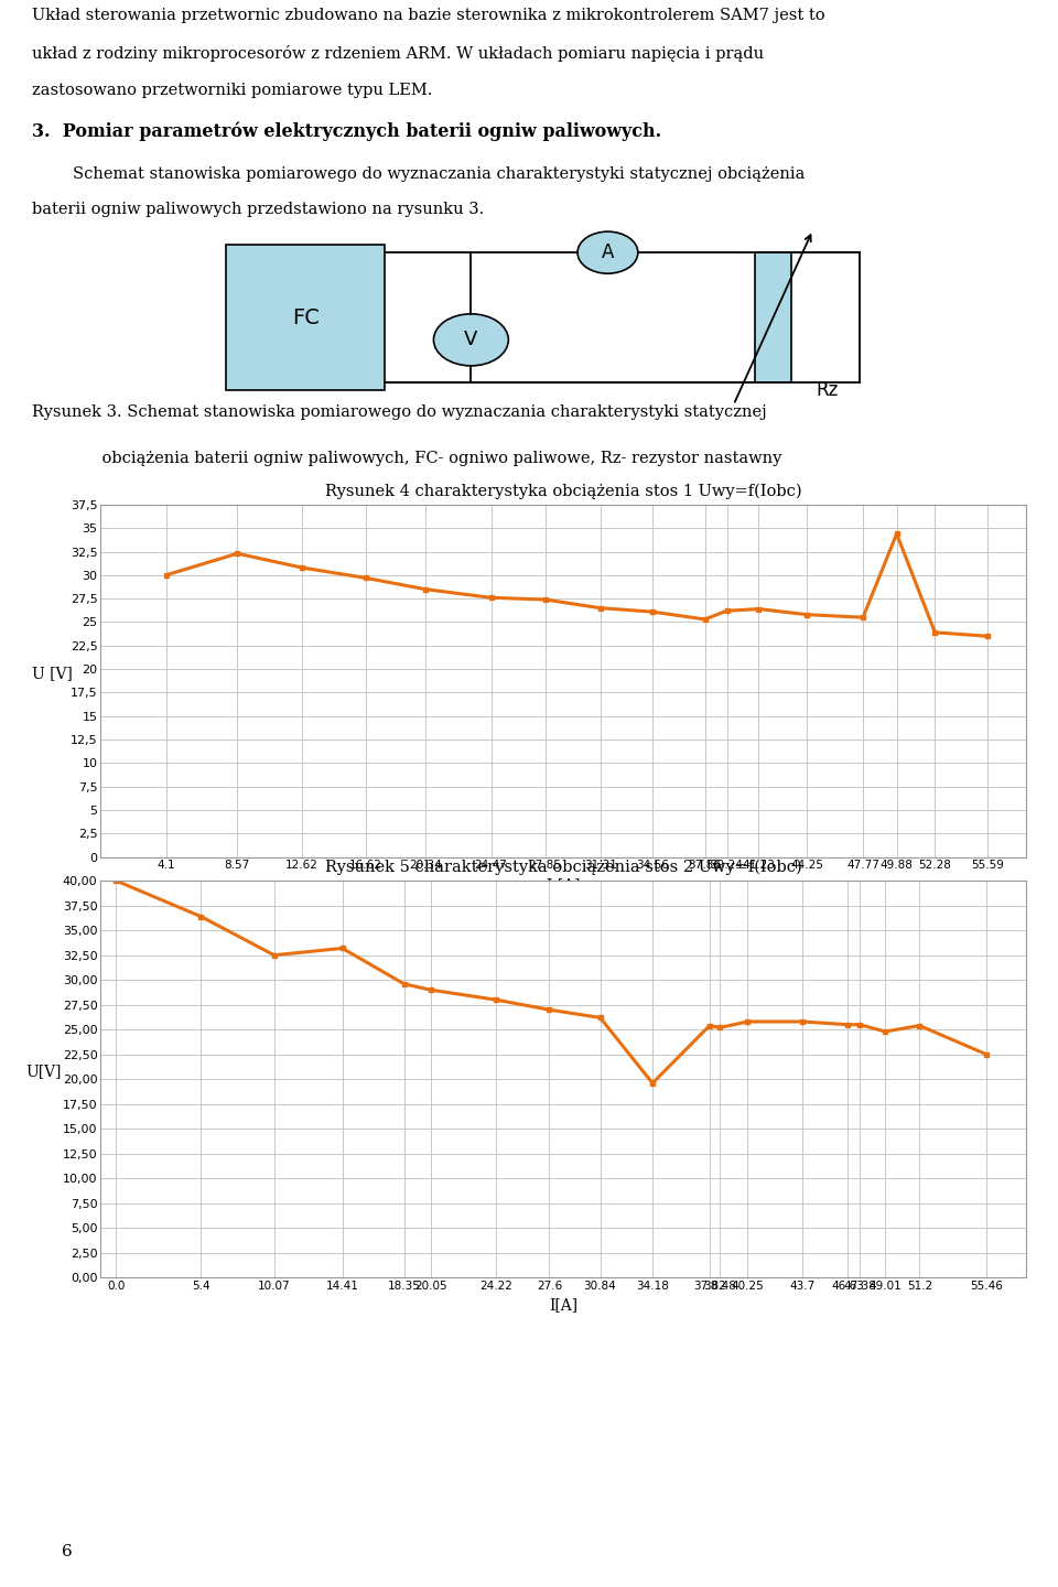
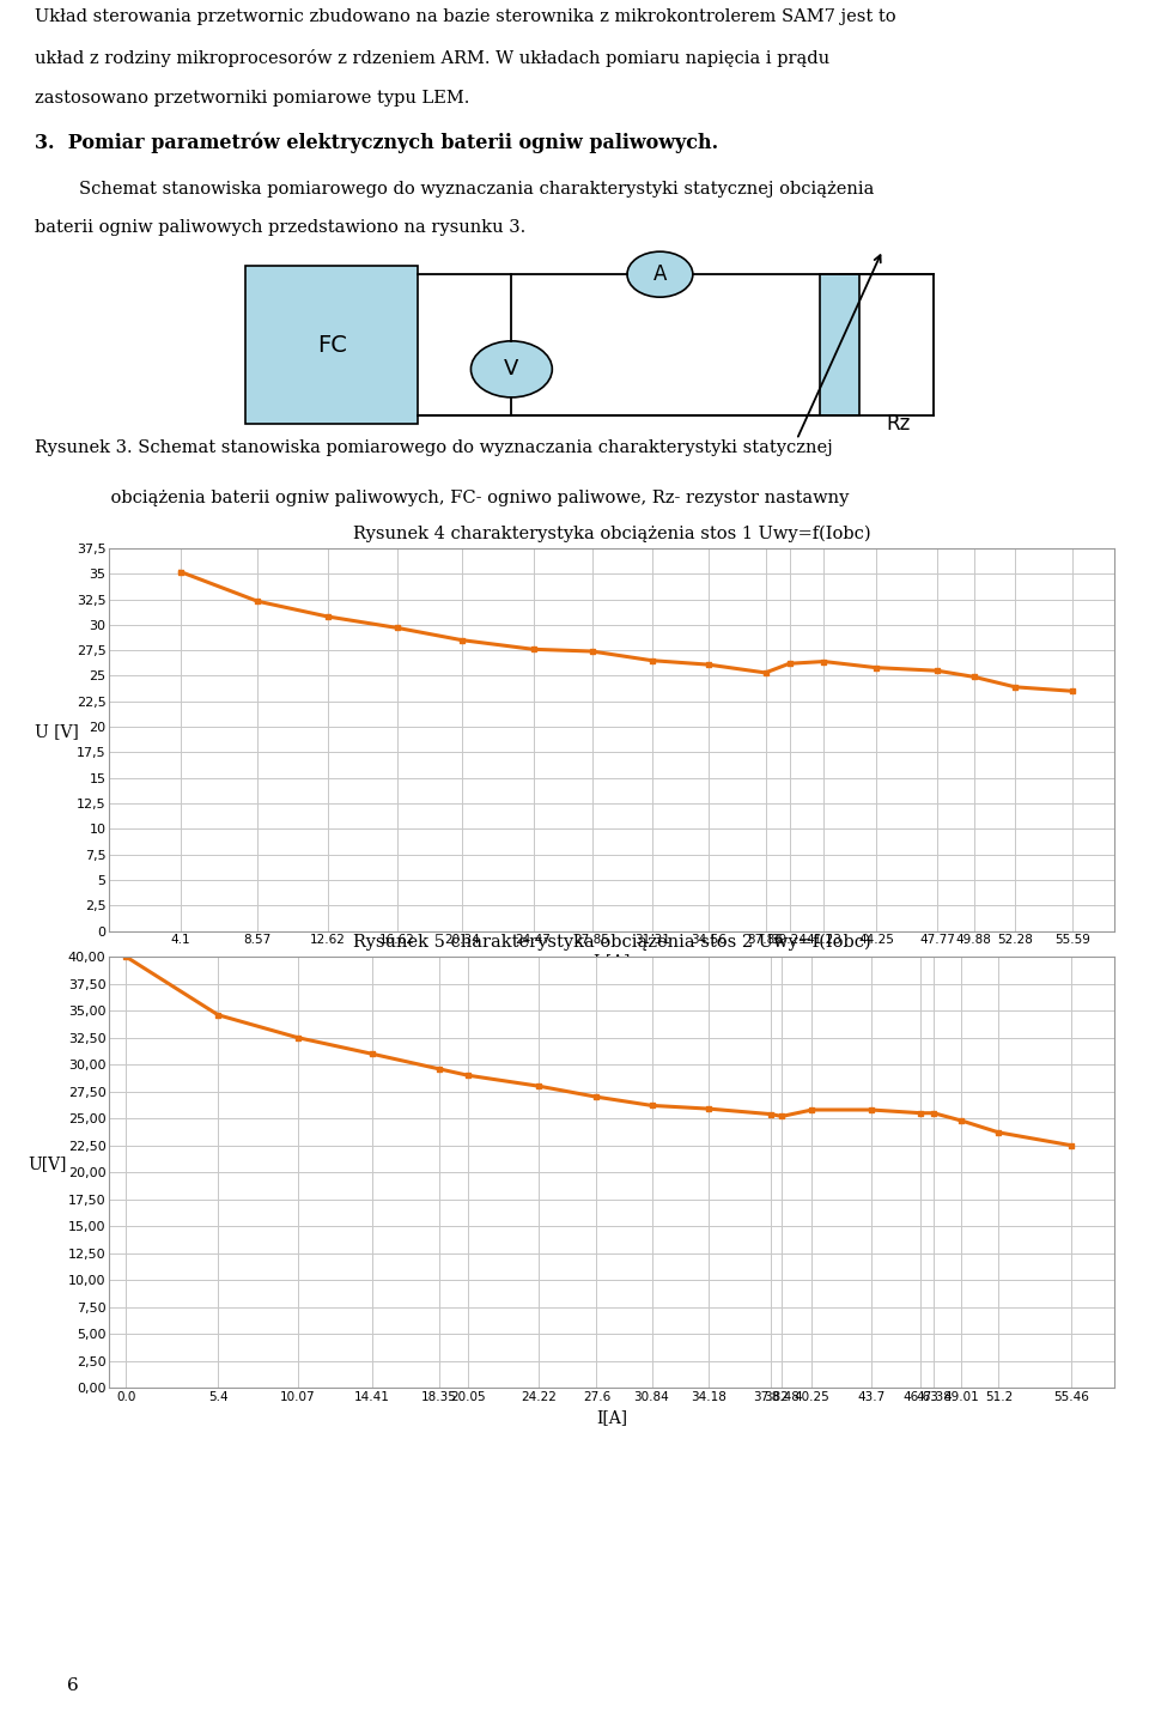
Rysunek 4 charakterystyka obciążenia stos 1 Uwy=f(Iobc)/4.1: 30,0 -> 35,2
Rysunek 4 charakterystyka obciążenia stos 1 Uwy=f(Iobc)/49.88: 34,4 -> 24,9
Rysunek 5 charakterystyka obciążenia stos 2 Uwy=f(Iobc)/5.4: 36,4 -> 34,6
Rysunek 5 charakterystyka obciążenia stos 2 Uwy=f(Iobc)/14.41: 33,2 -> 31,0
Rysunek 5 charakterystyka obciążenia stos 2 Uwy=f(Iobc)/34.18: 19,6 -> 25,9
Rysunek 5 charakterystyka obciążenia stos 2 Uwy=f(Iobc)/51.2: 25,4 -> 23,7
